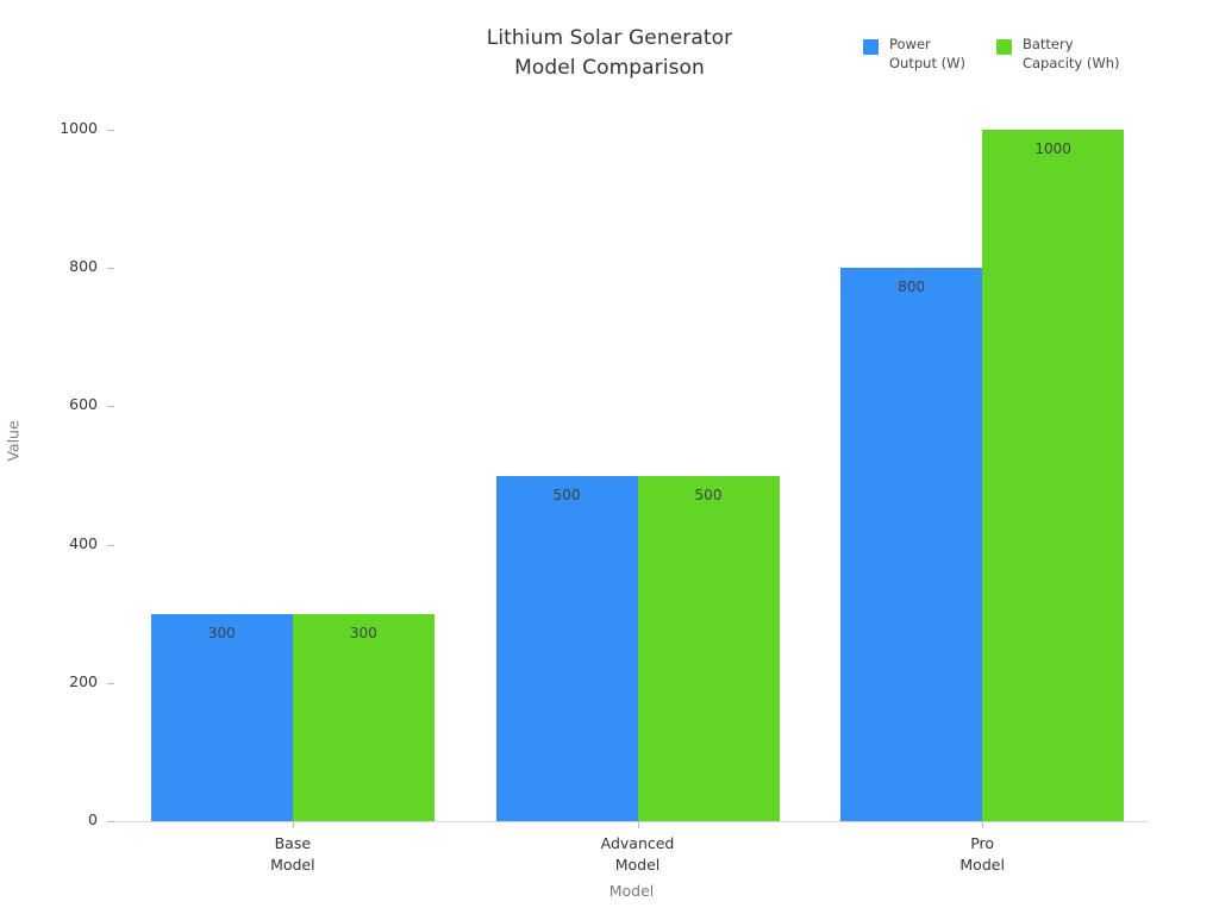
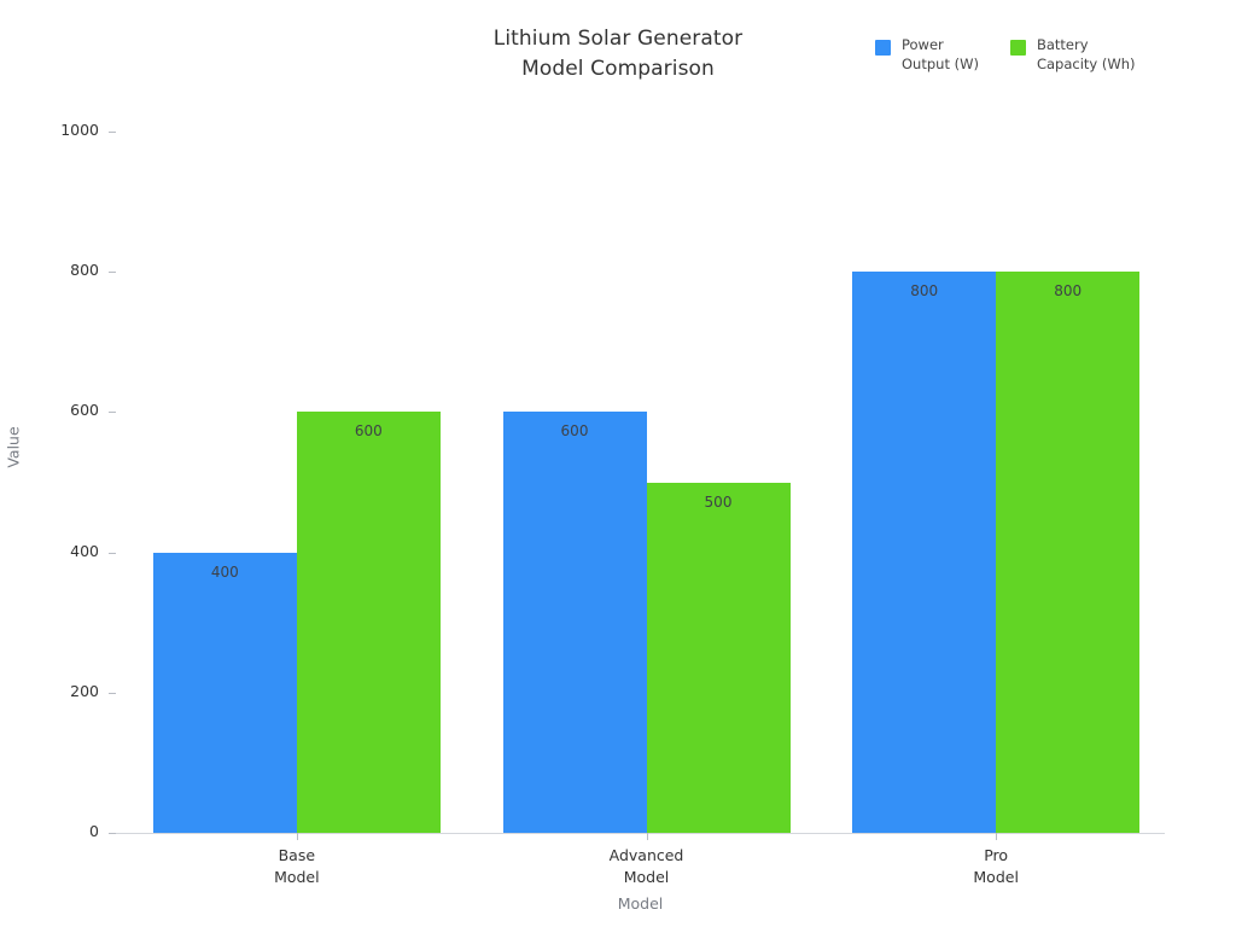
Power Output (W)/Base Model: 300 -> 400
Battery Capacity (Wh)/Base Model: 300 -> 600
Power Output (W)/Advanced Model: 500 -> 600
Battery Capacity (Wh)/Pro Model: 1000 -> 800
